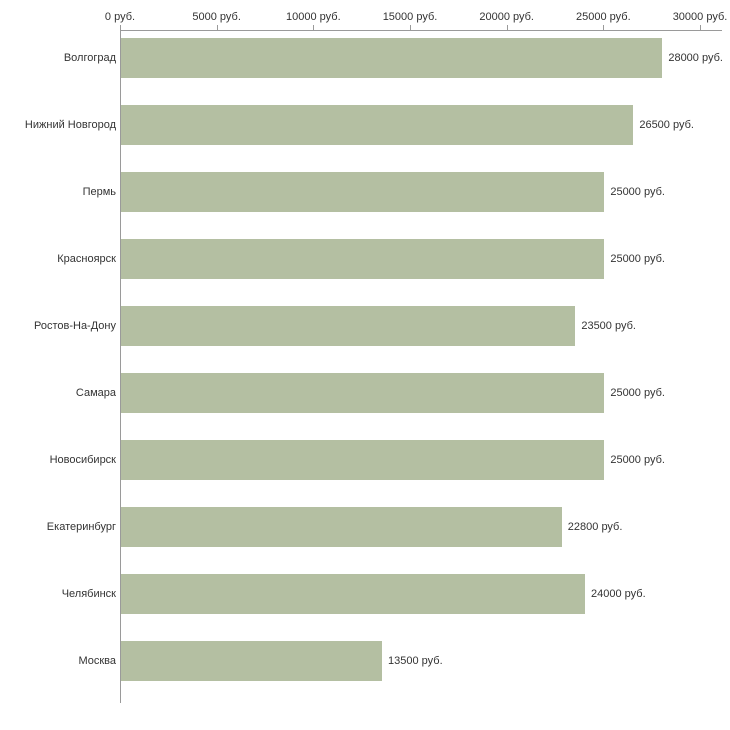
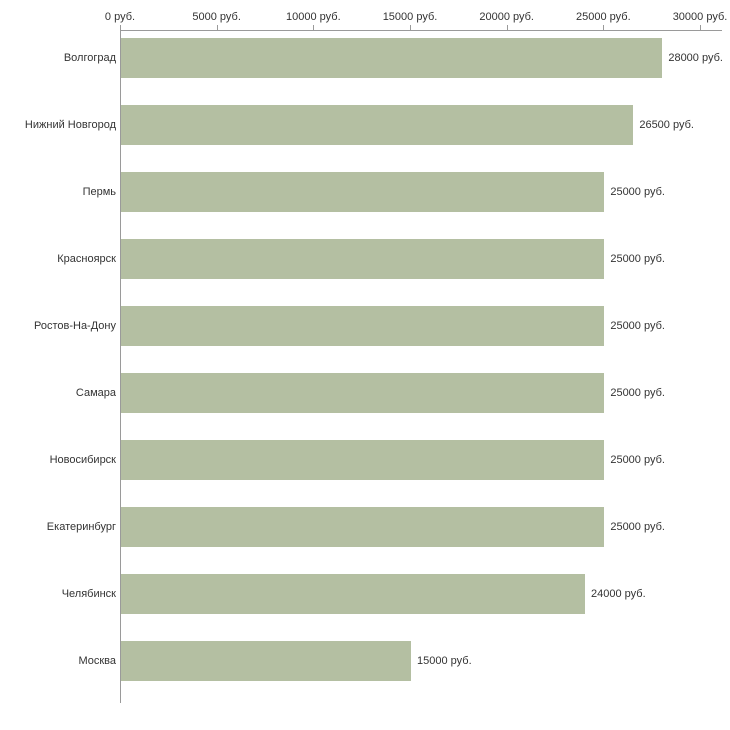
Ростов-На-Дону: 23500 -> 25000
Екатеринбург: 22800 -> 25000
Москва: 13500 -> 15000
